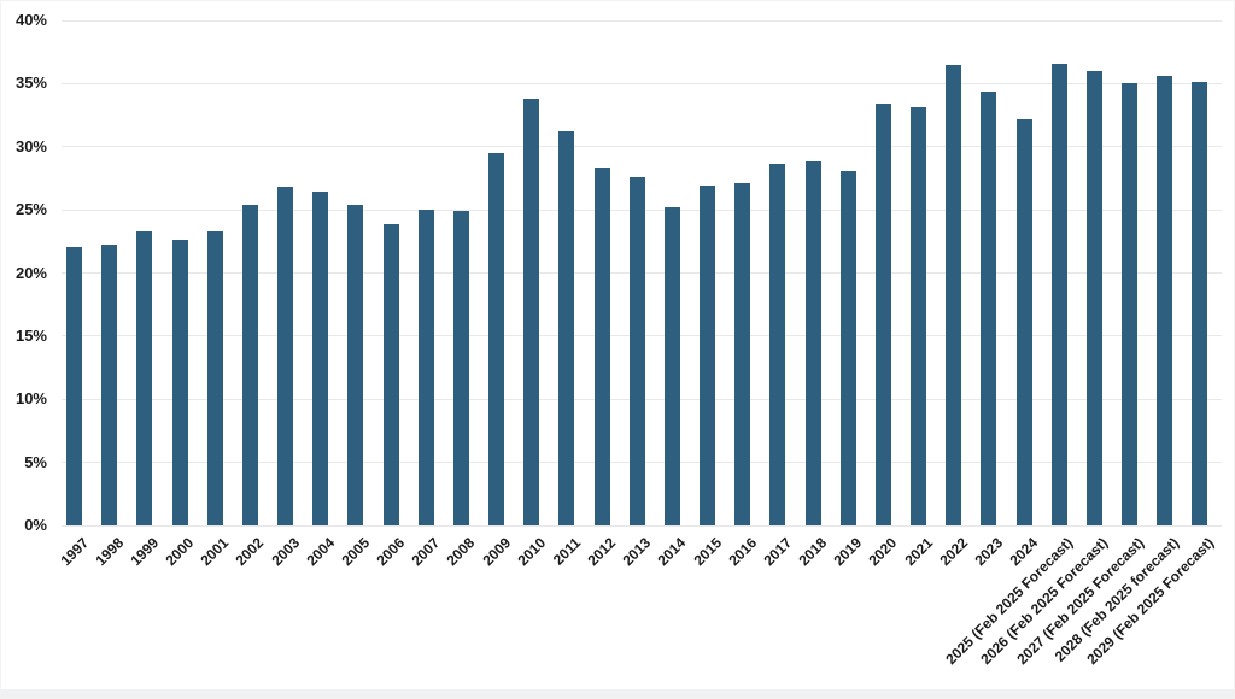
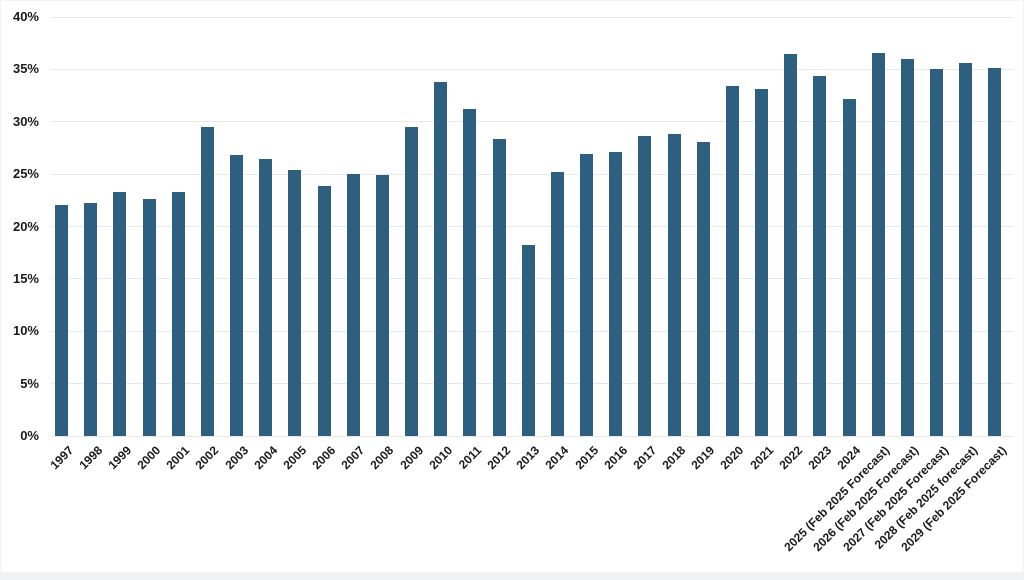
2002: 25.4% -> 29.5%
2013: 27.6% -> 18.2%
